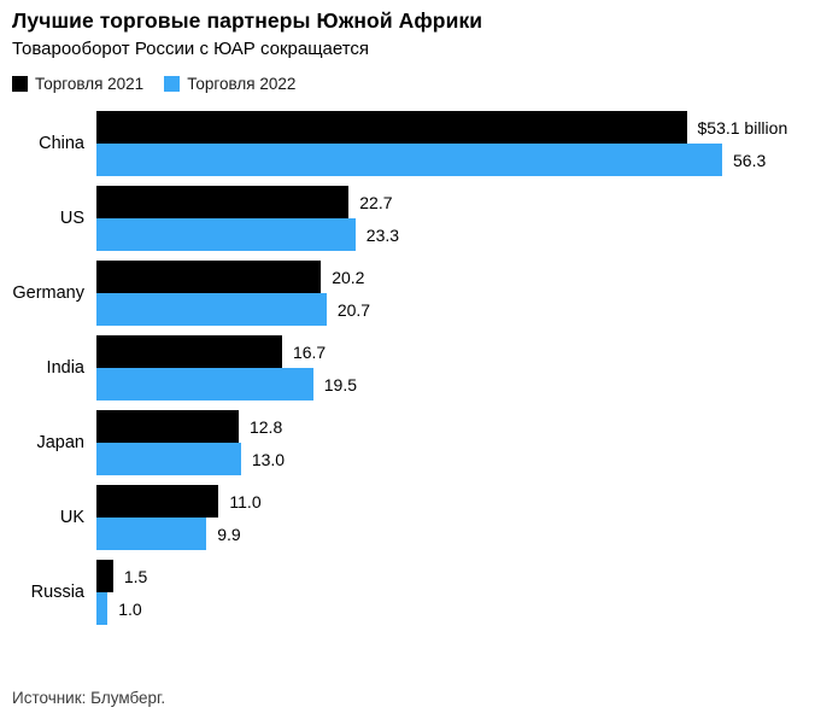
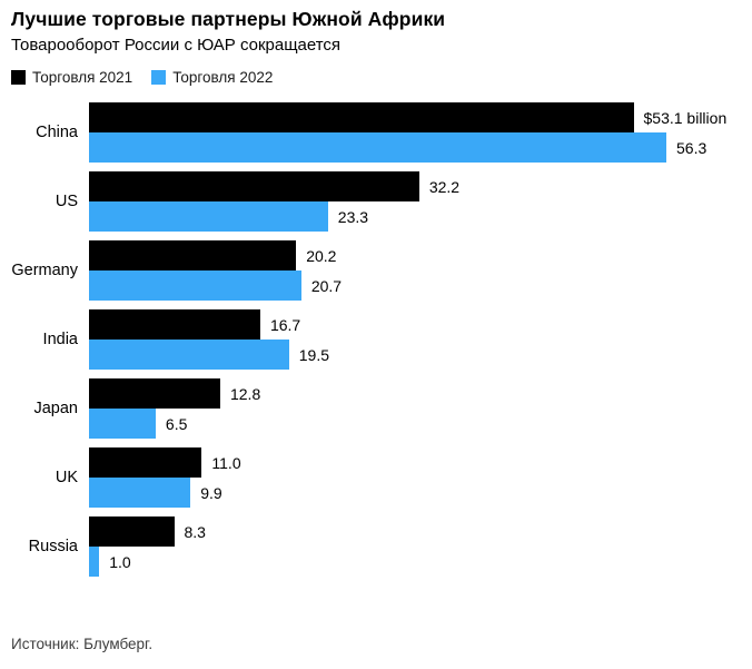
Торговля 2021/US: 22.7 -> 32.2
Торговля 2022/Japan: 13.0 -> 6.5
Торговля 2021/Russia: 1.5 -> 8.3
